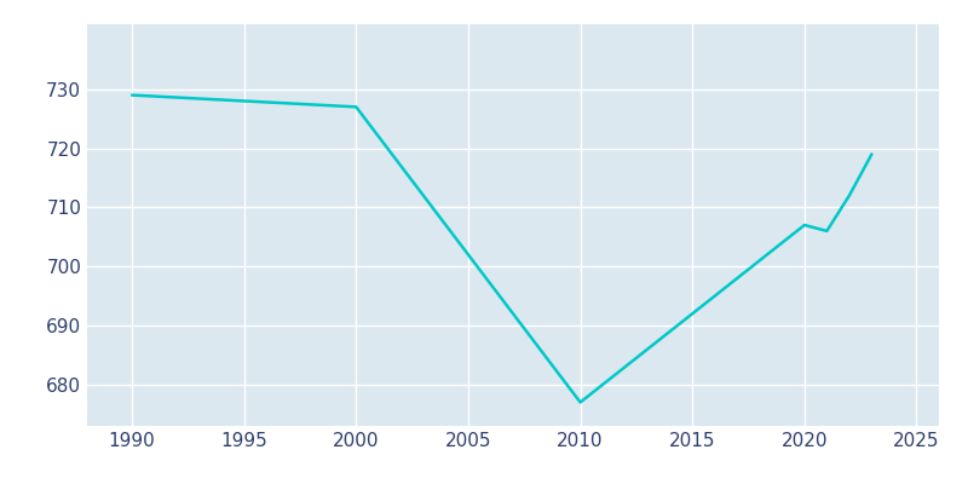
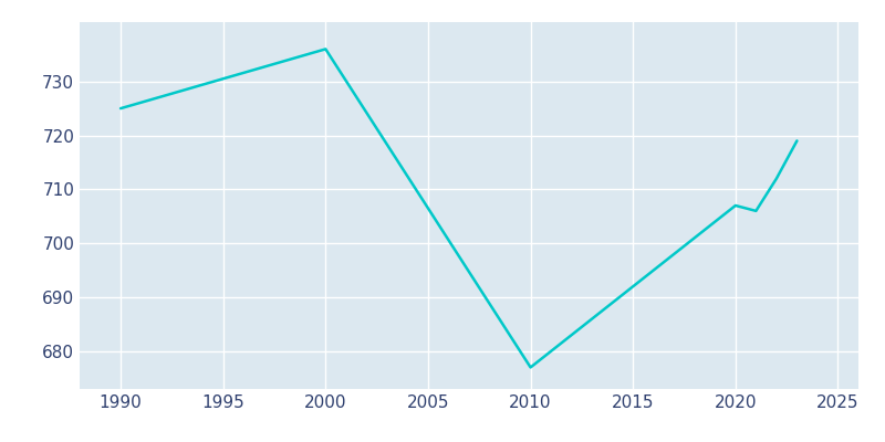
1990: 729 -> 725
2000: 727 -> 736
